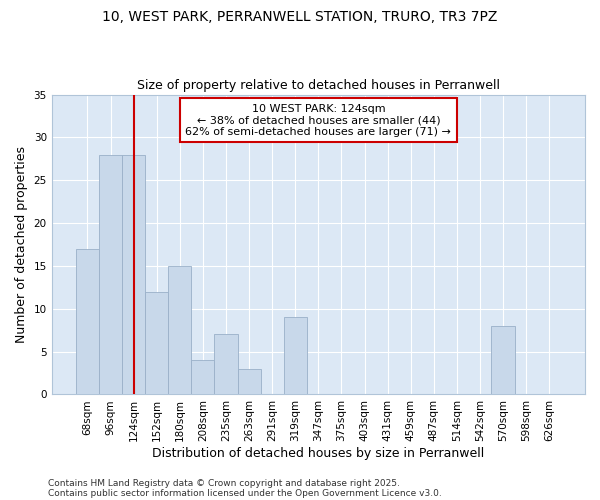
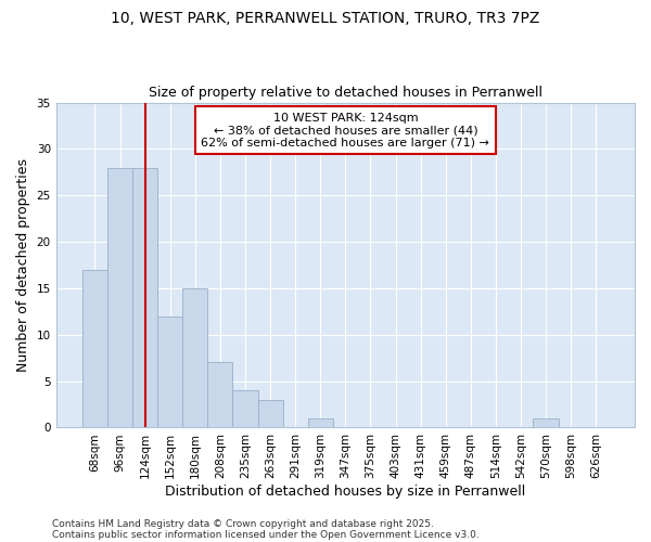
208sqm: 4 -> 7
235sqm: 7 -> 4
319sqm: 9 -> 1
570sqm: 8 -> 1
